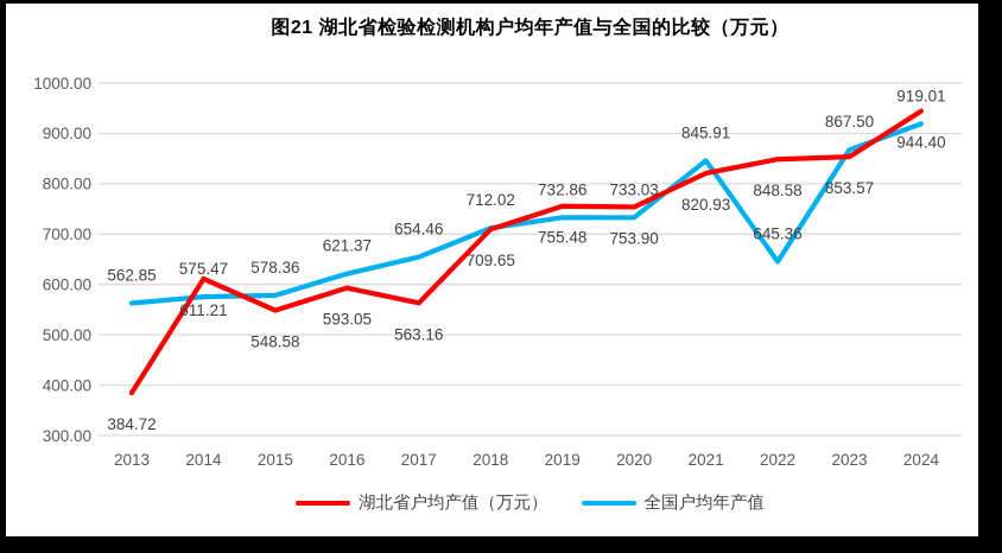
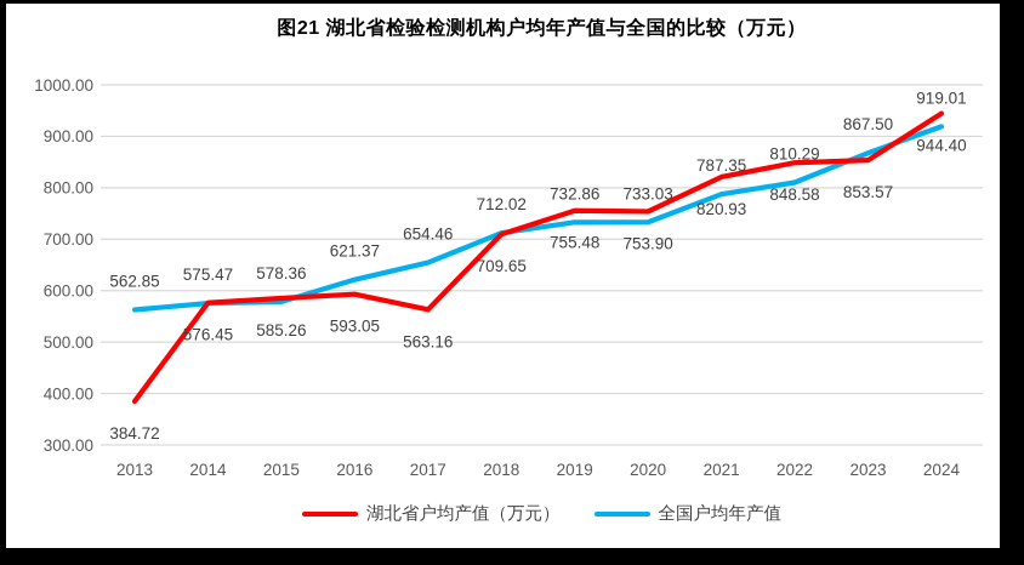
湖北省户均产值（万元）/2014: 611.21 -> 576.45
湖北省户均产值（万元）/2015: 548.58 -> 585.26
全国户均年产值/2021: 845.91 -> 787.35
全国户均年产值/2022: 645.36 -> 810.29
